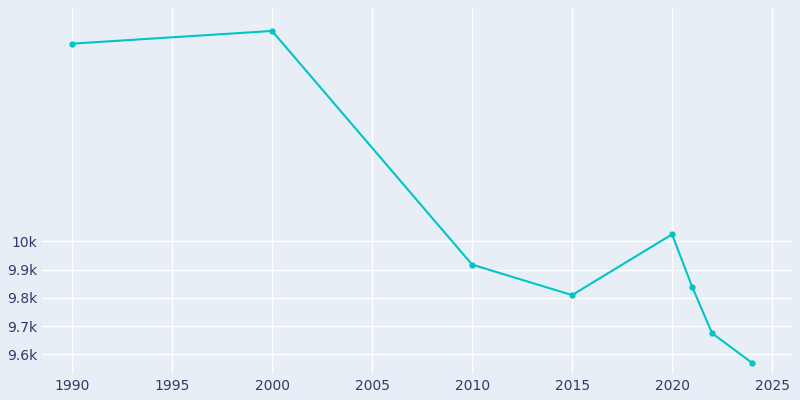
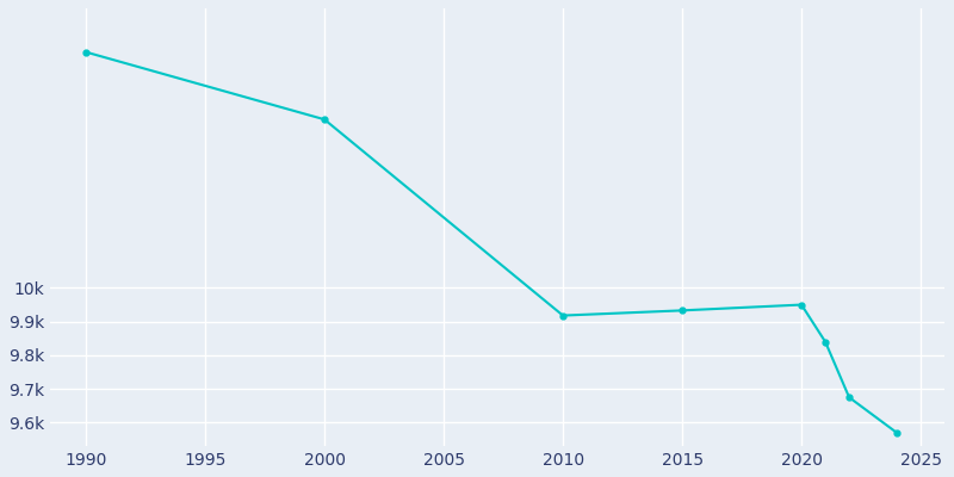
2000: 10.745k -> 10.500k
2015: 9.810k -> 9.933k
2020: 10.025k -> 9.950k
